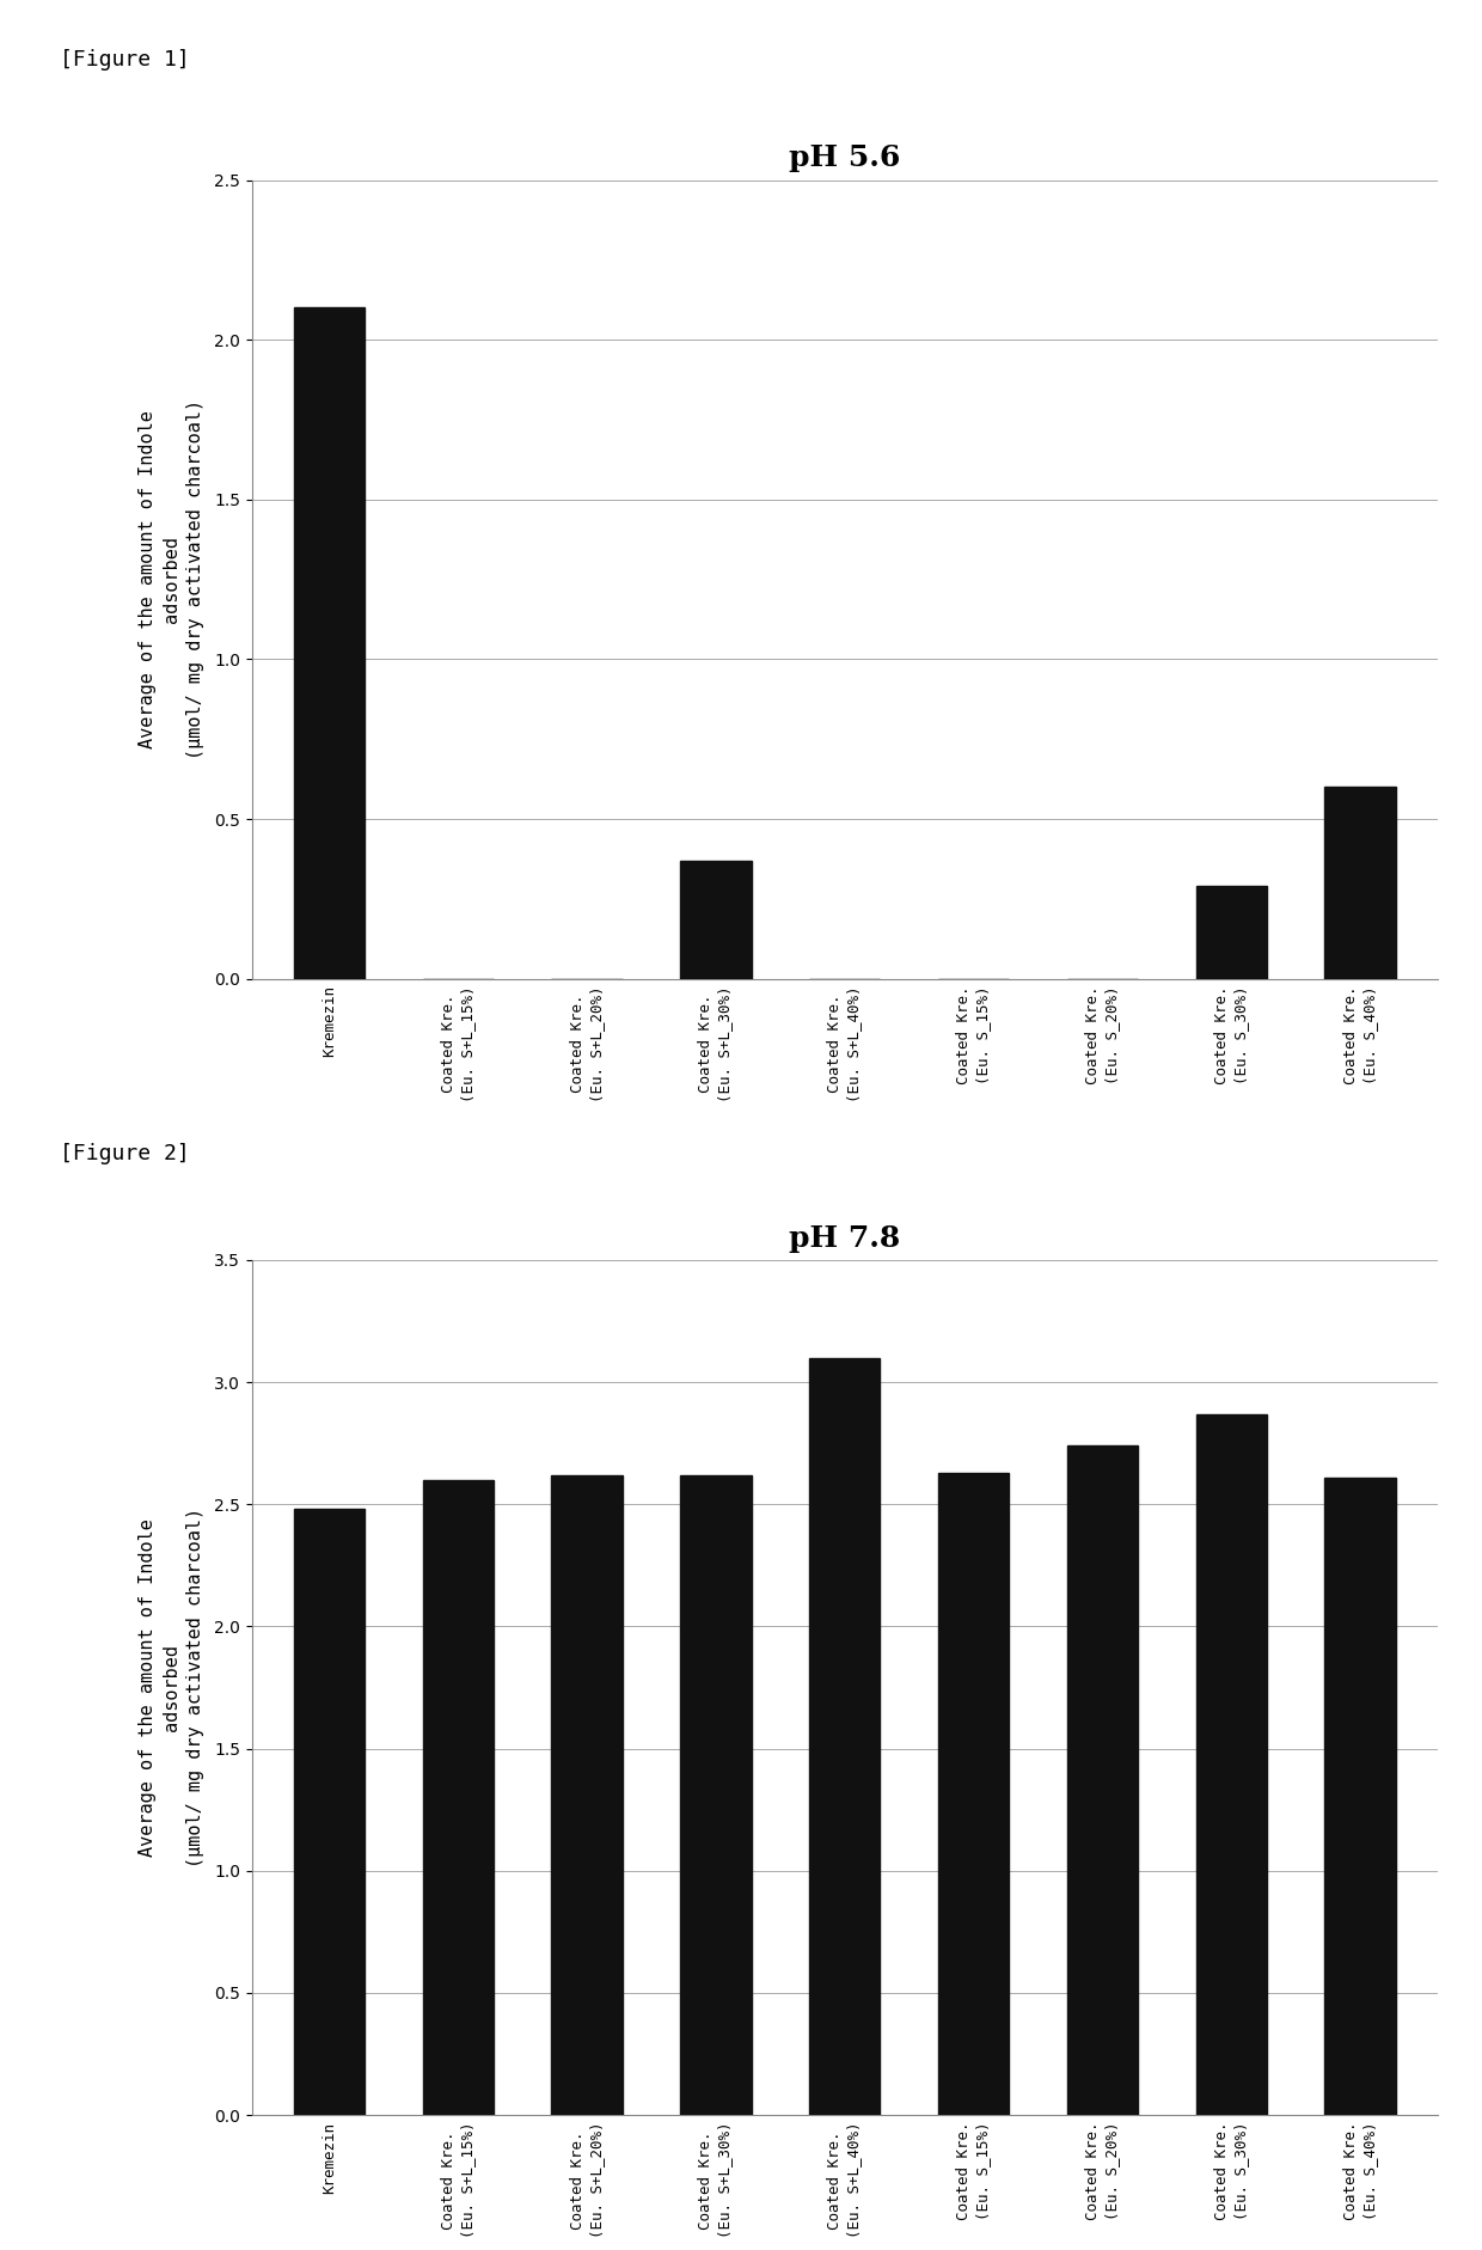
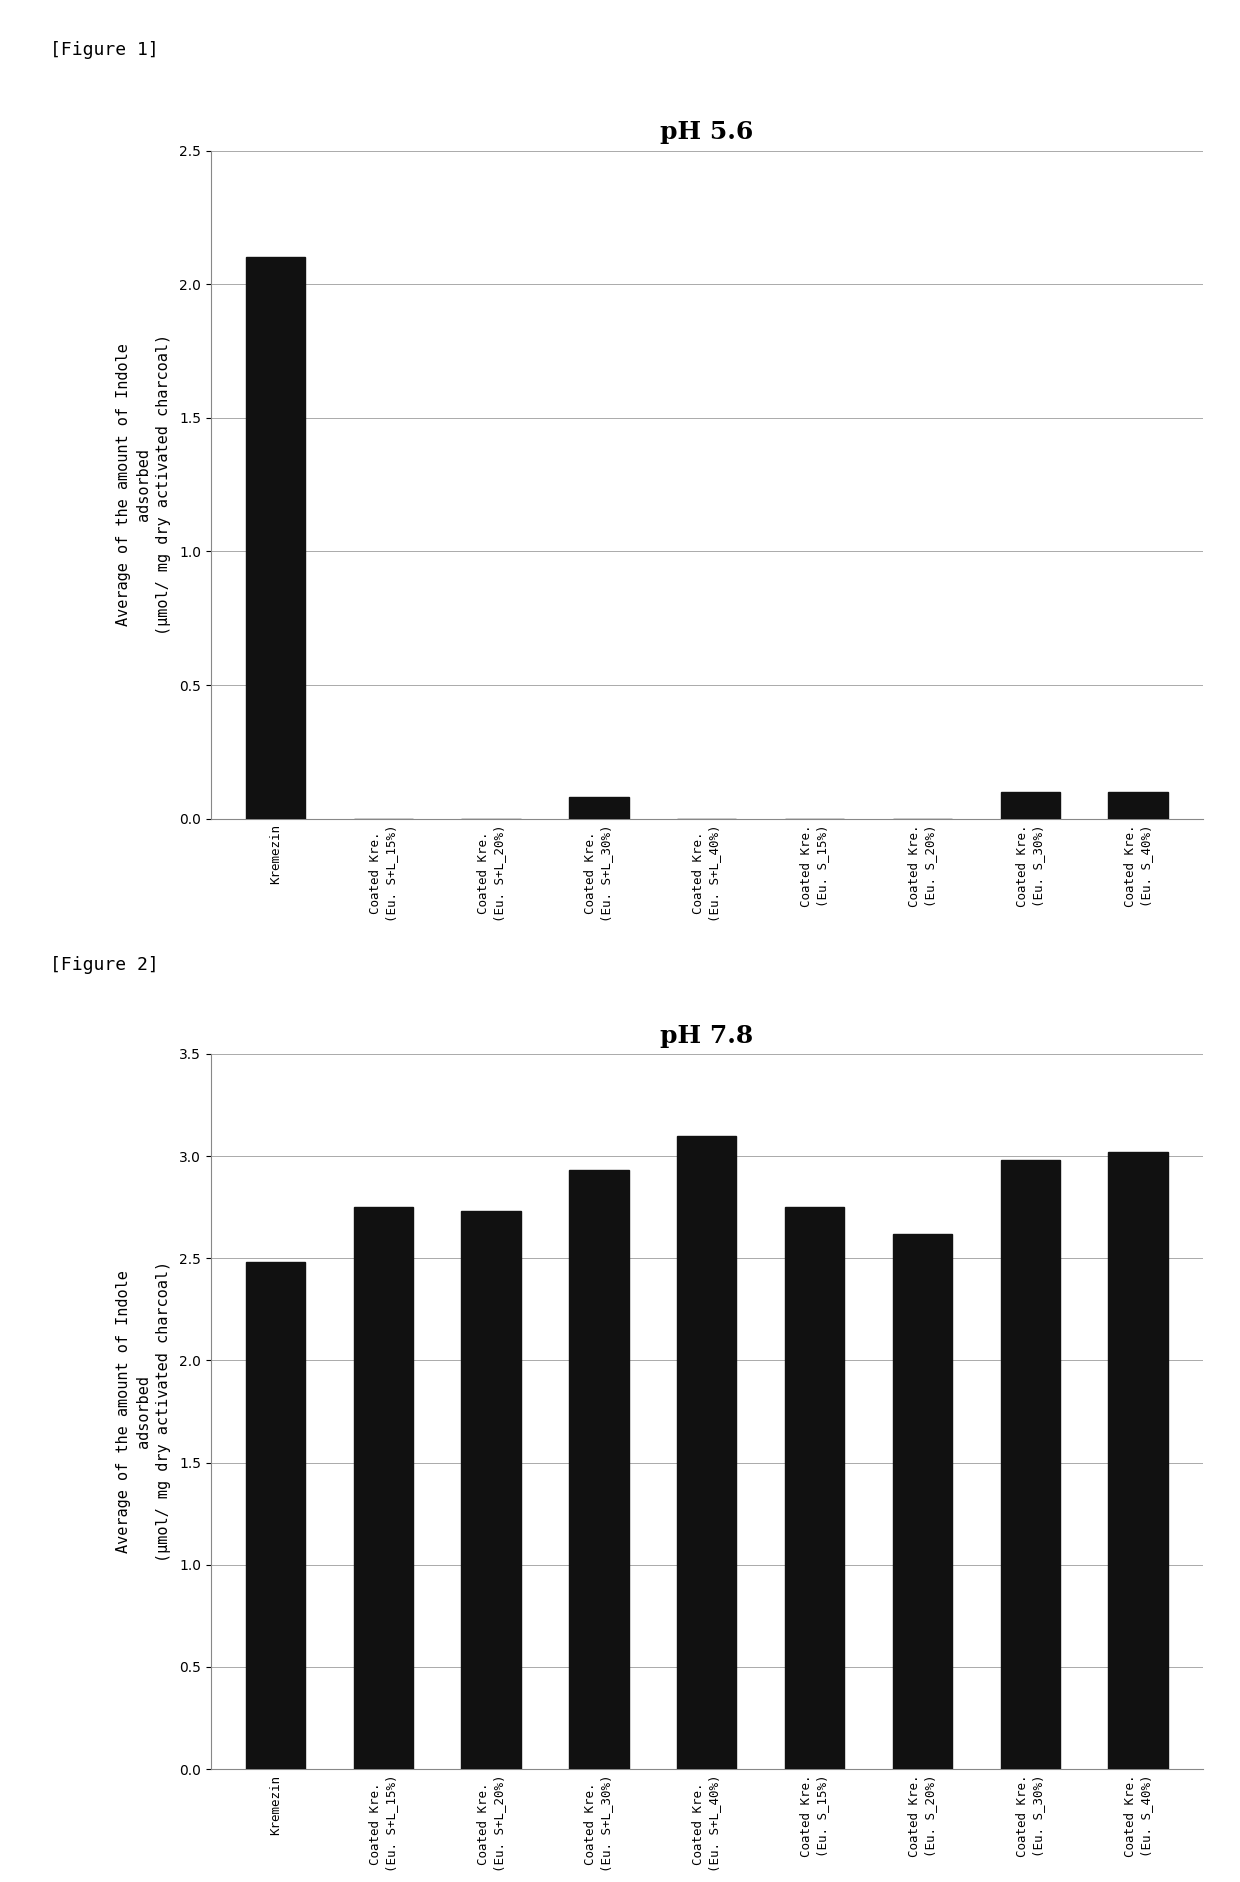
pH 5.6/Coated Kre. (Eu. S+L_30%): 0.37 -> 0.08
pH 5.6/Coated Kre. (Eu. S_30%): 0.29 -> 0.10
pH 5.6/Coated Kre. (Eu. S_40%): 0.60 -> 0.10
pH 7.8/Coated Kre. (Eu. S+L_15%): 2.60 -> 2.75
pH 7.8/Coated Kre. (Eu. S+L_20%): 2.62 -> 2.73
pH 7.8/Coated Kre. (Eu. S+L_30%): 2.62 -> 2.93
pH 7.8/Coated Kre. (Eu. S_15%): 2.63 -> 2.75
pH 7.8/Coated Kre. (Eu. S_20%): 2.74 -> 2.62
pH 7.8/Coated Kre. (Eu. S_30%): 2.87 -> 2.98
pH 7.8/Coated Kre. (Eu. S_40%): 2.61 -> 3.02
